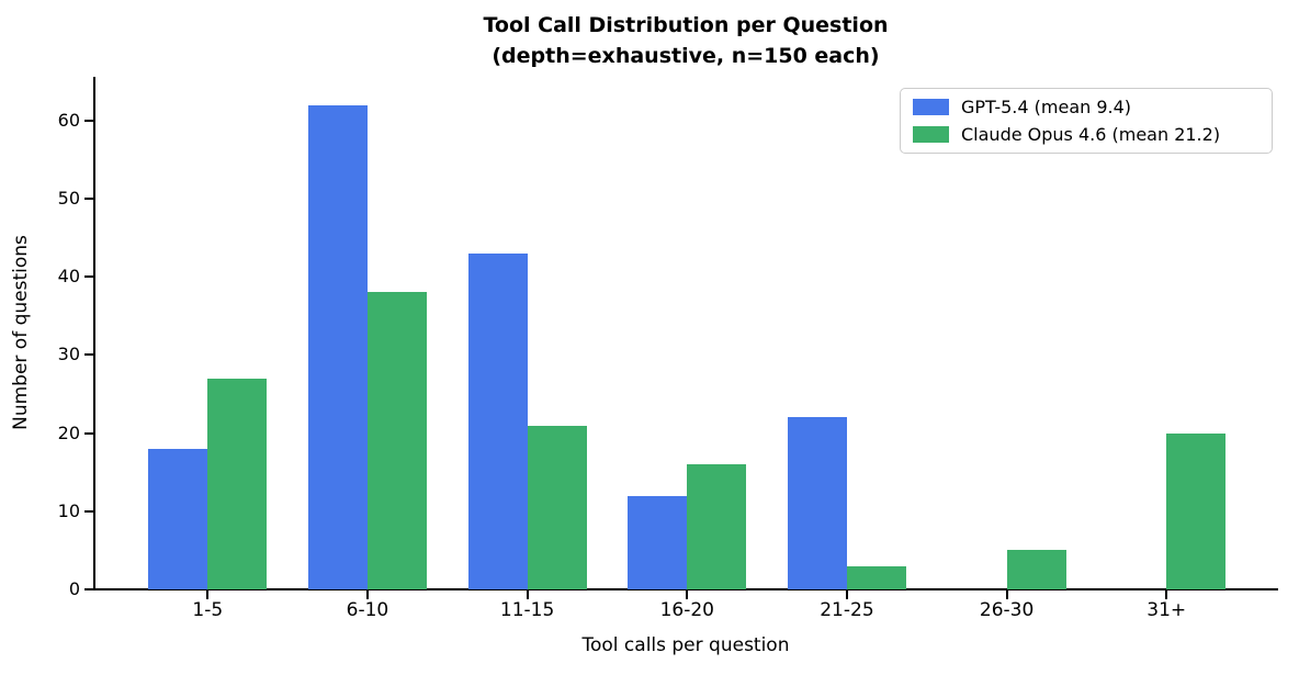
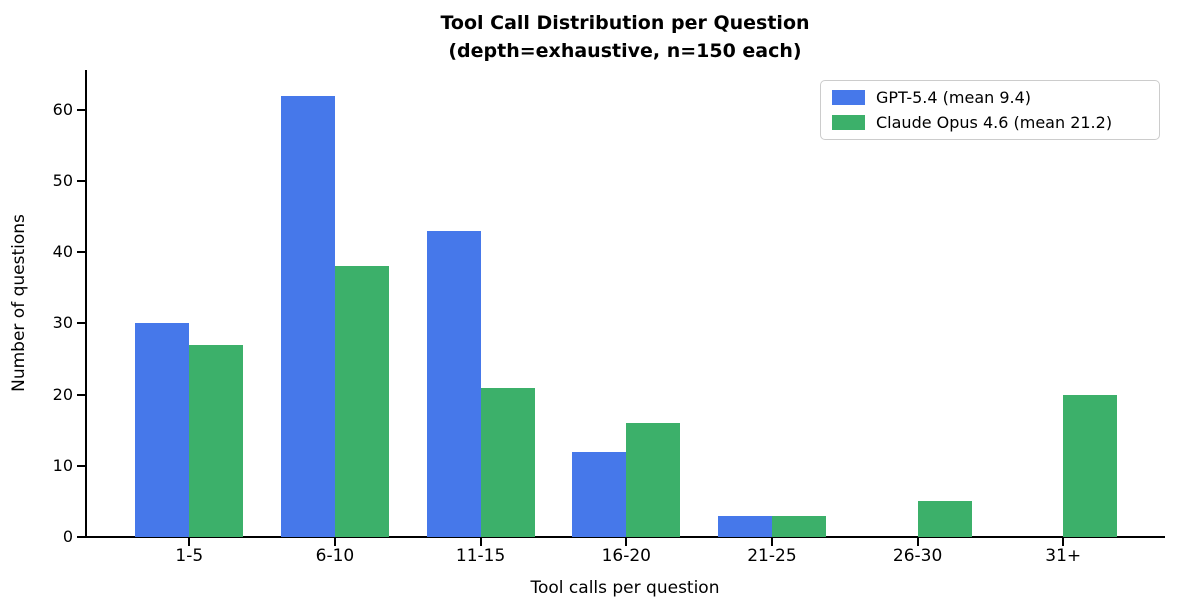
GPT-5.4 (mean 9.4)/1-5: 18 -> 30
GPT-5.4 (mean 9.4)/21-25: 22 -> 3
